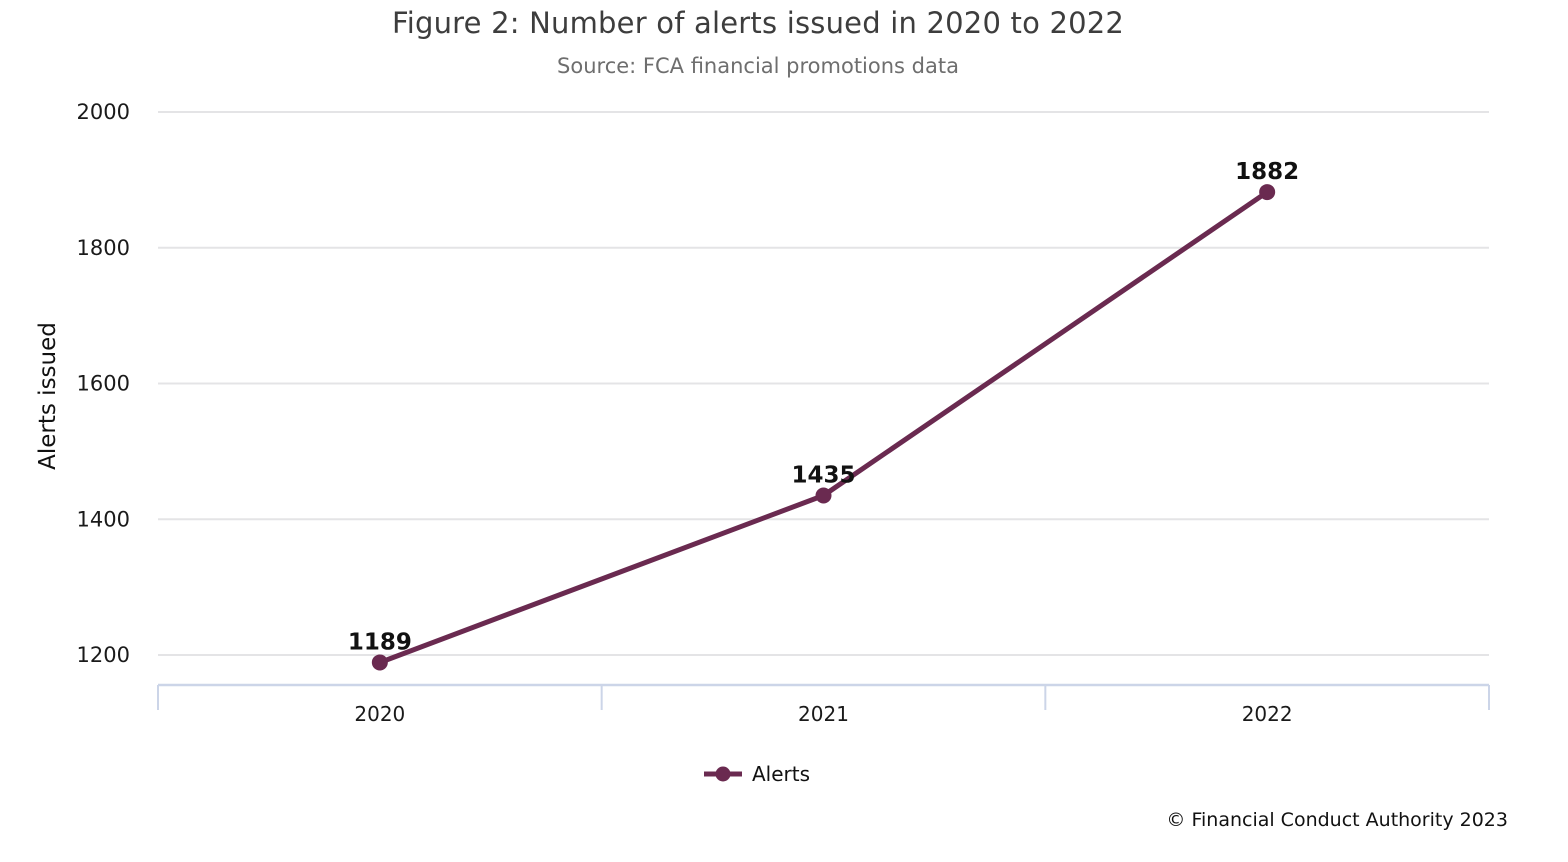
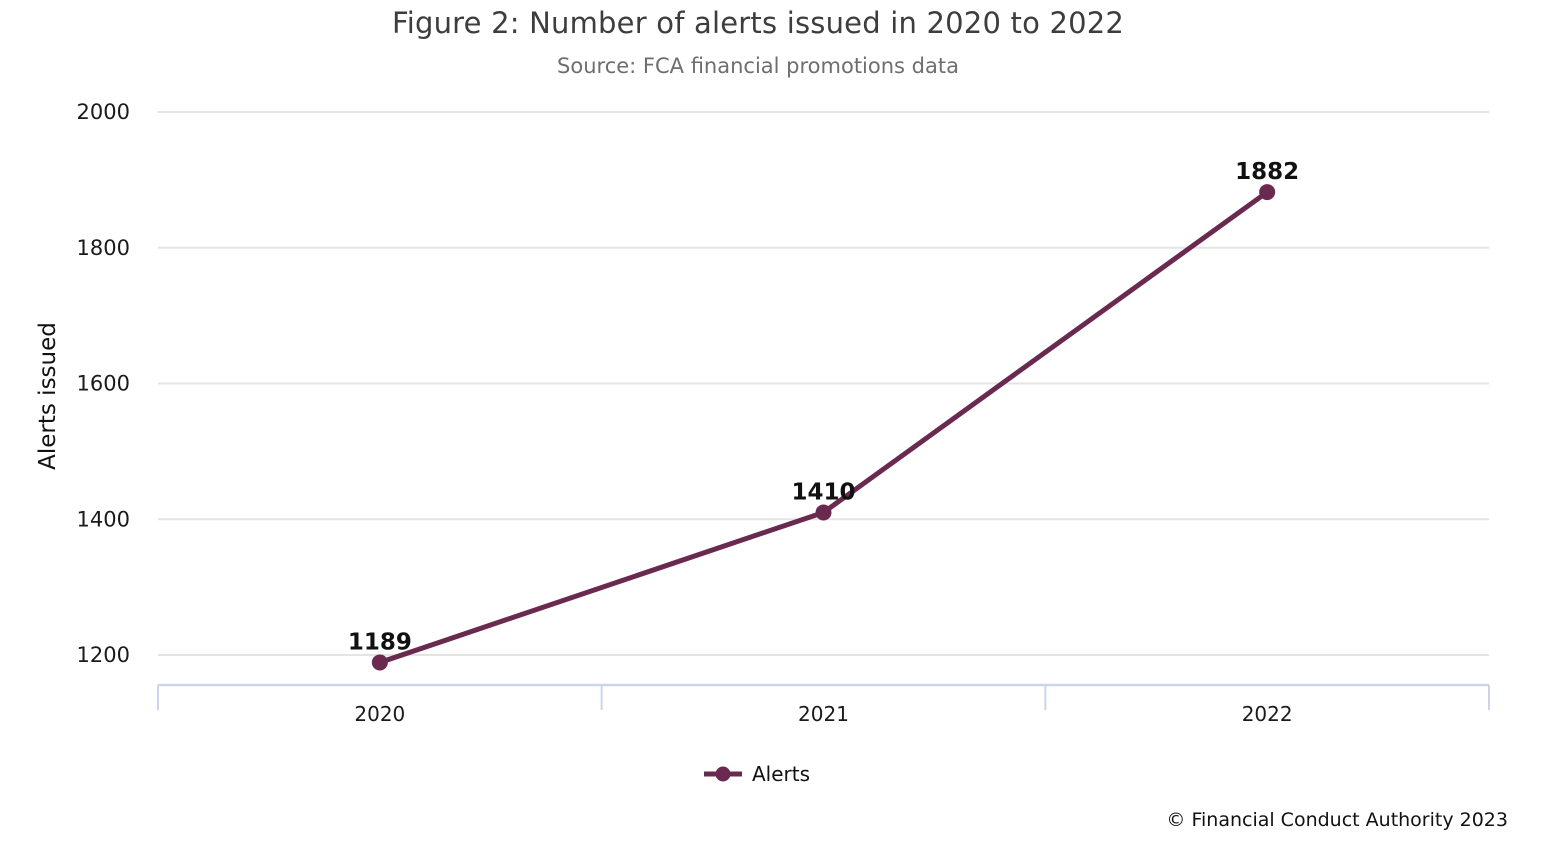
2021: 1435 -> 1410
